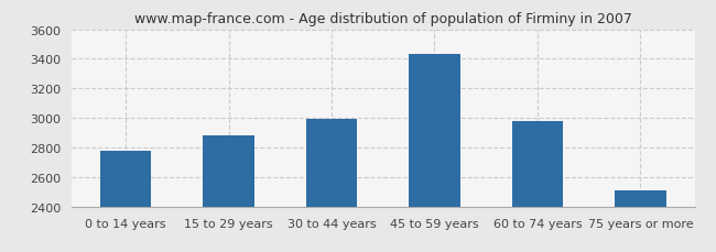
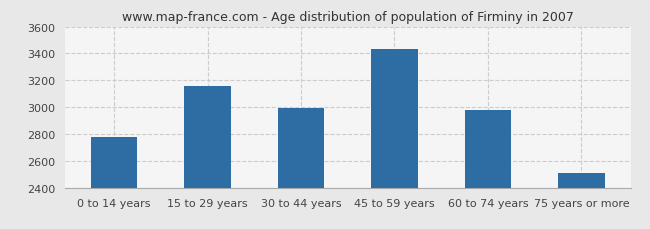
15 to 29 years: 2880 -> 3160
